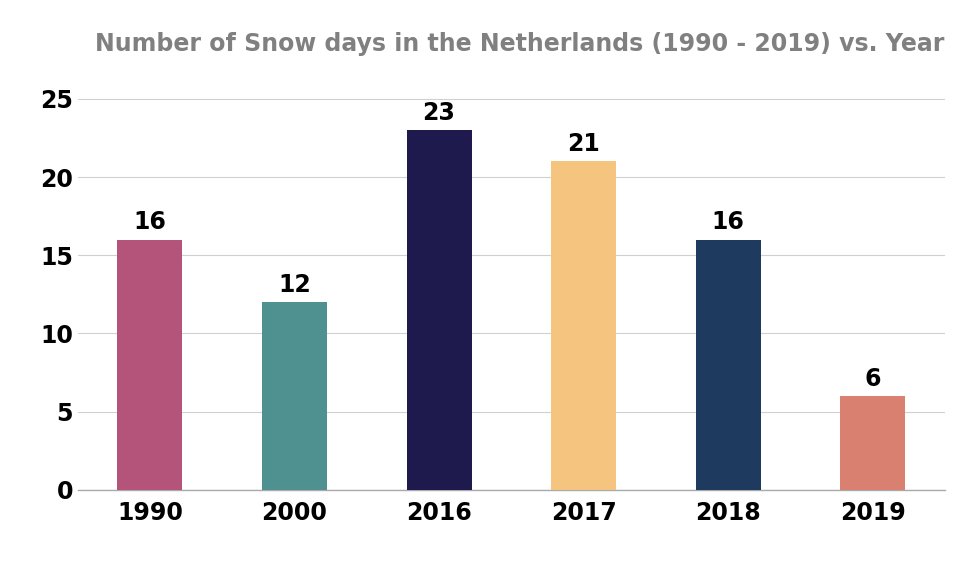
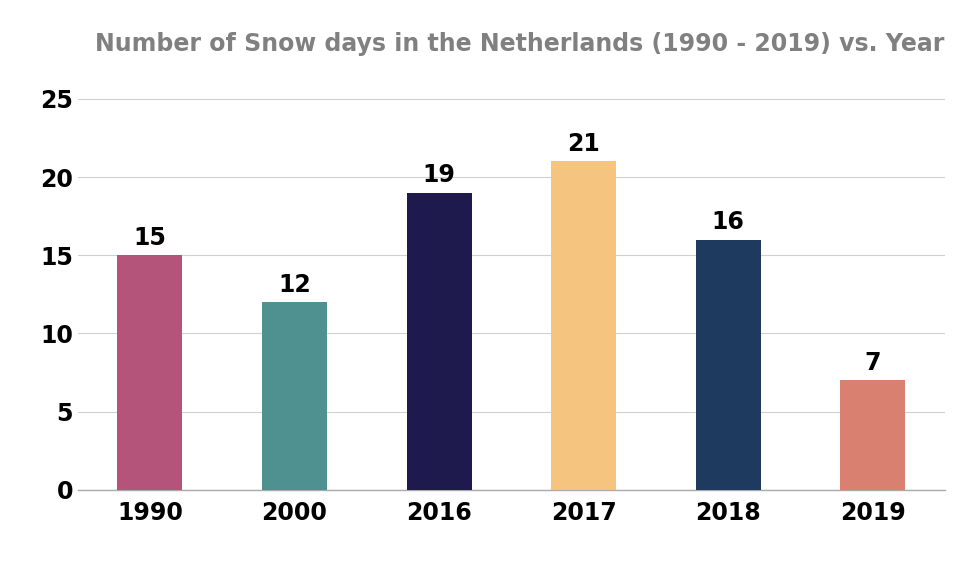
1990: 16 -> 15
2016: 23 -> 19
2019: 6 -> 7
